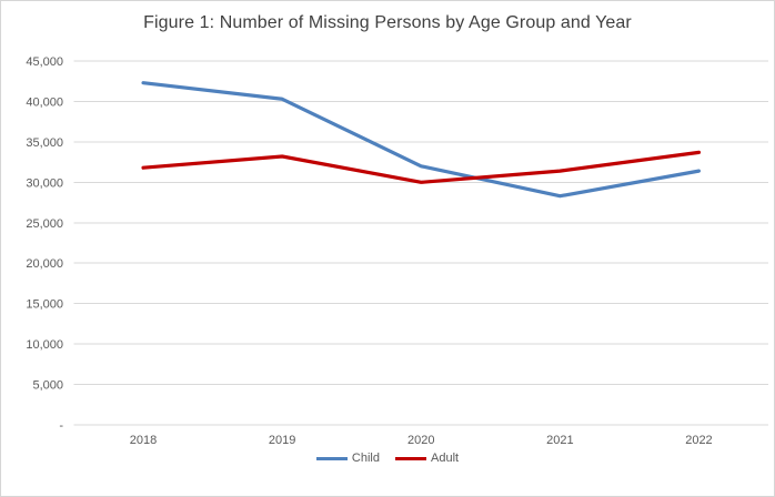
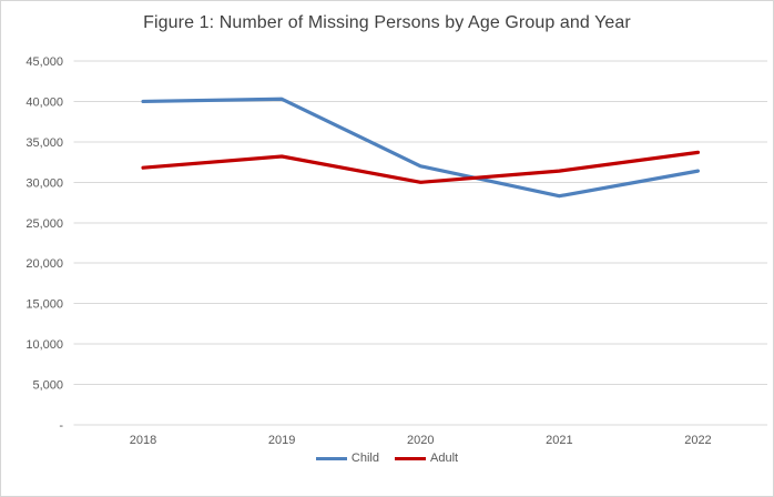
Child/2018: 42000 -> 40000
